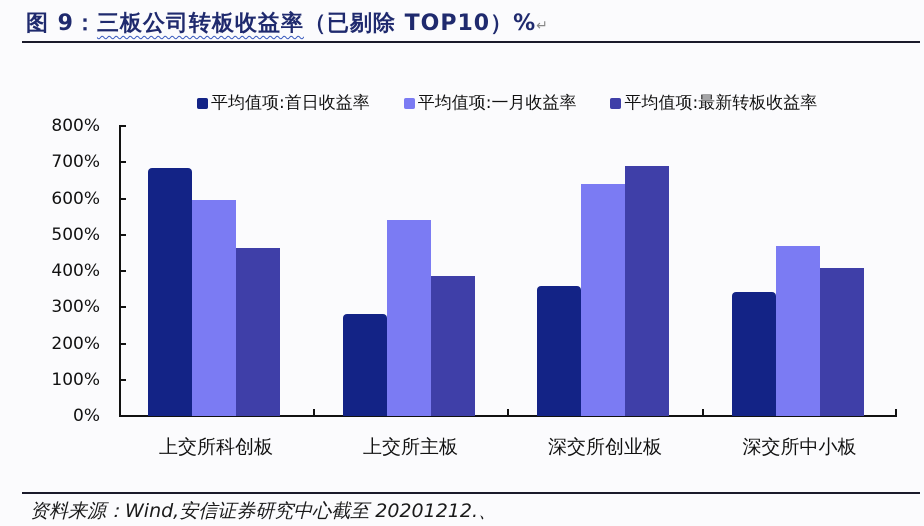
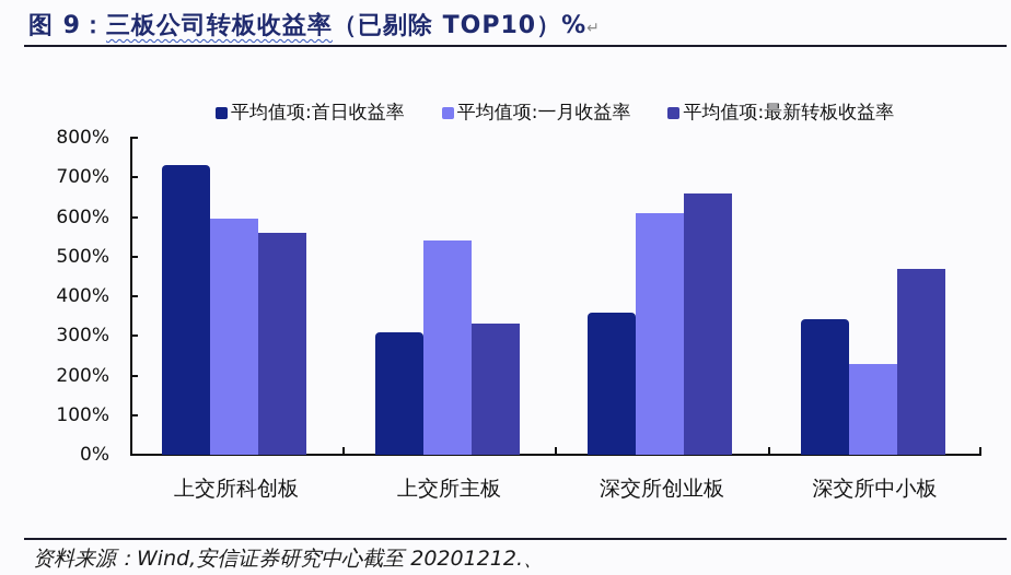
平均值项:首日收益率/上交所科创板: 680% -> 730%
平均值项:最新转板收益率/上交所科创板: 460% -> 560%
平均值项:首日收益率/上交所主板: 280% -> 310%
平均值项:最新转板收益率/上交所主板: 390% -> 330%
平均值项:一月收益率/深交所创业板: 640% -> 610%
平均值项:最新转板收益率/深交所创业板: 690% -> 660%
平均值项:一月收益率/深交所中小板: 470% -> 230%
平均值项:最新转板收益率/深交所中小板: 410% -> 470%
